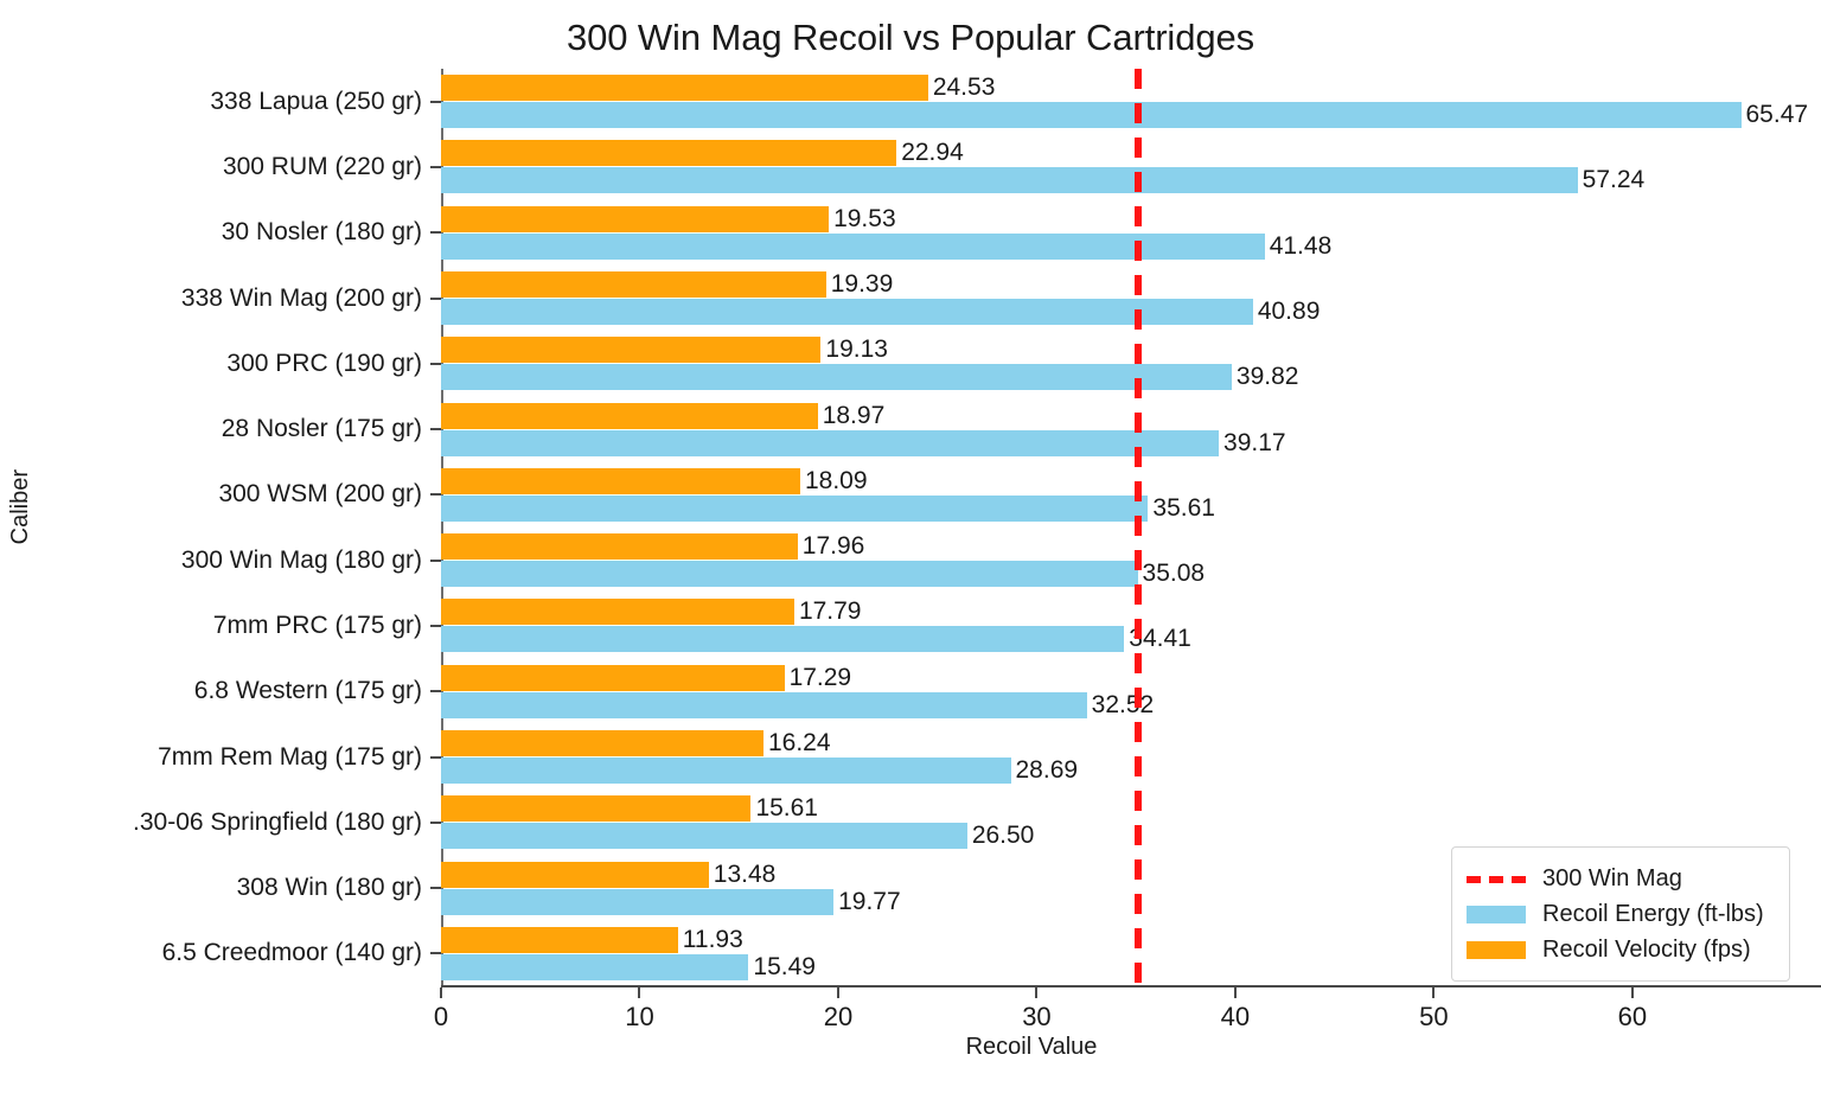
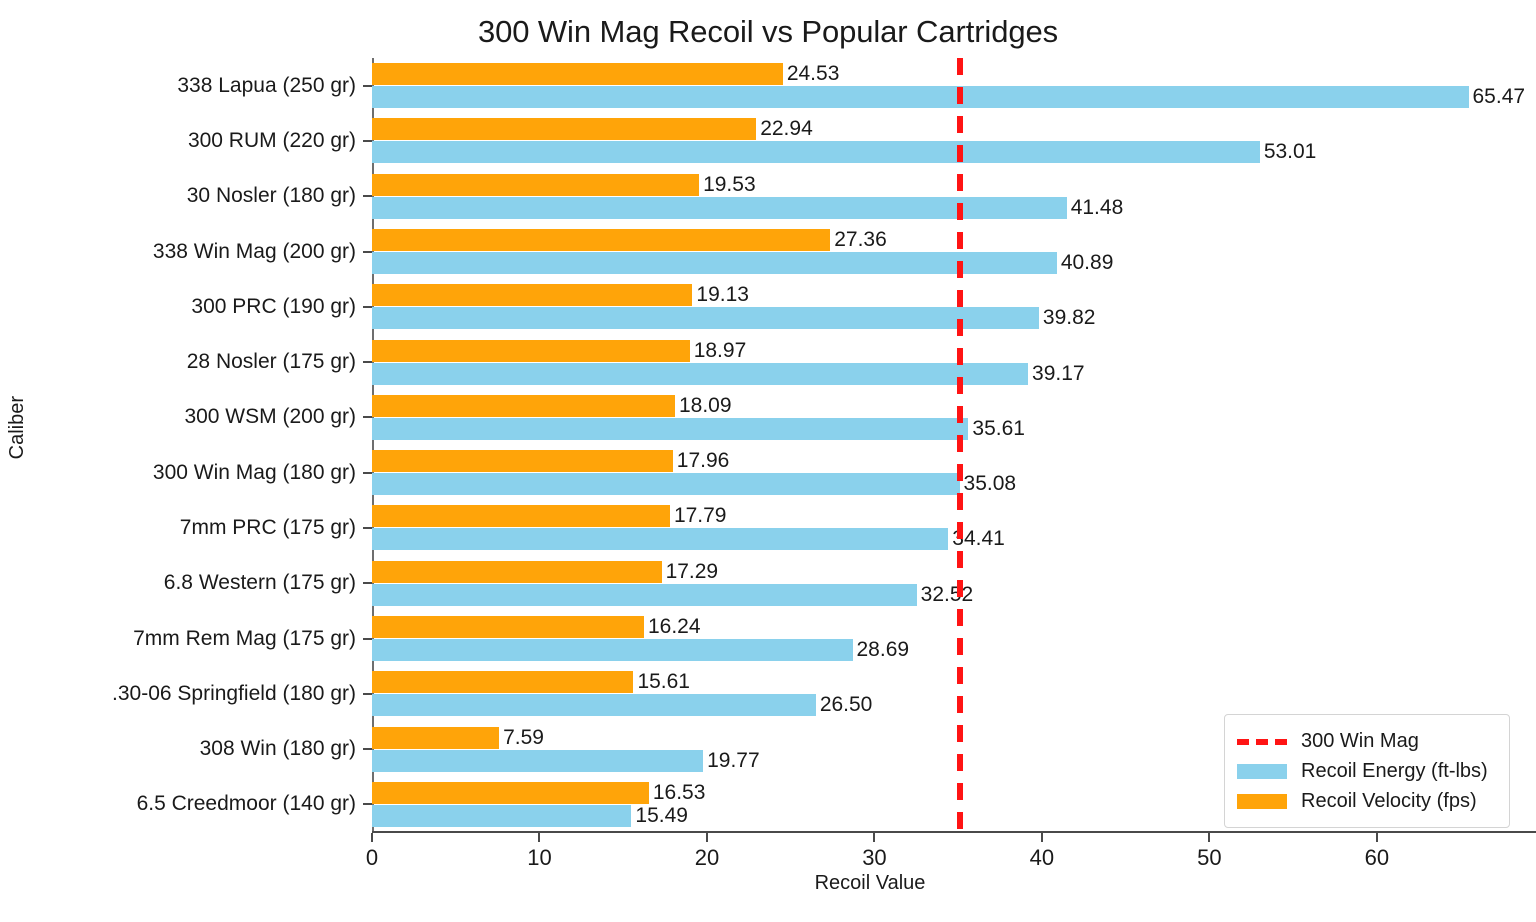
Recoil Energy (ft-lbs)/300 RUM (220 gr): 57.24 -> 53.01
Recoil Velocity (fps)/338 Win Mag (200 gr): 19.39 -> 27.36
Recoil Velocity (fps)/308 Win (180 gr): 13.48 -> 7.59
Recoil Velocity (fps)/6.5 Creedmoor (140 gr): 11.93 -> 16.53
